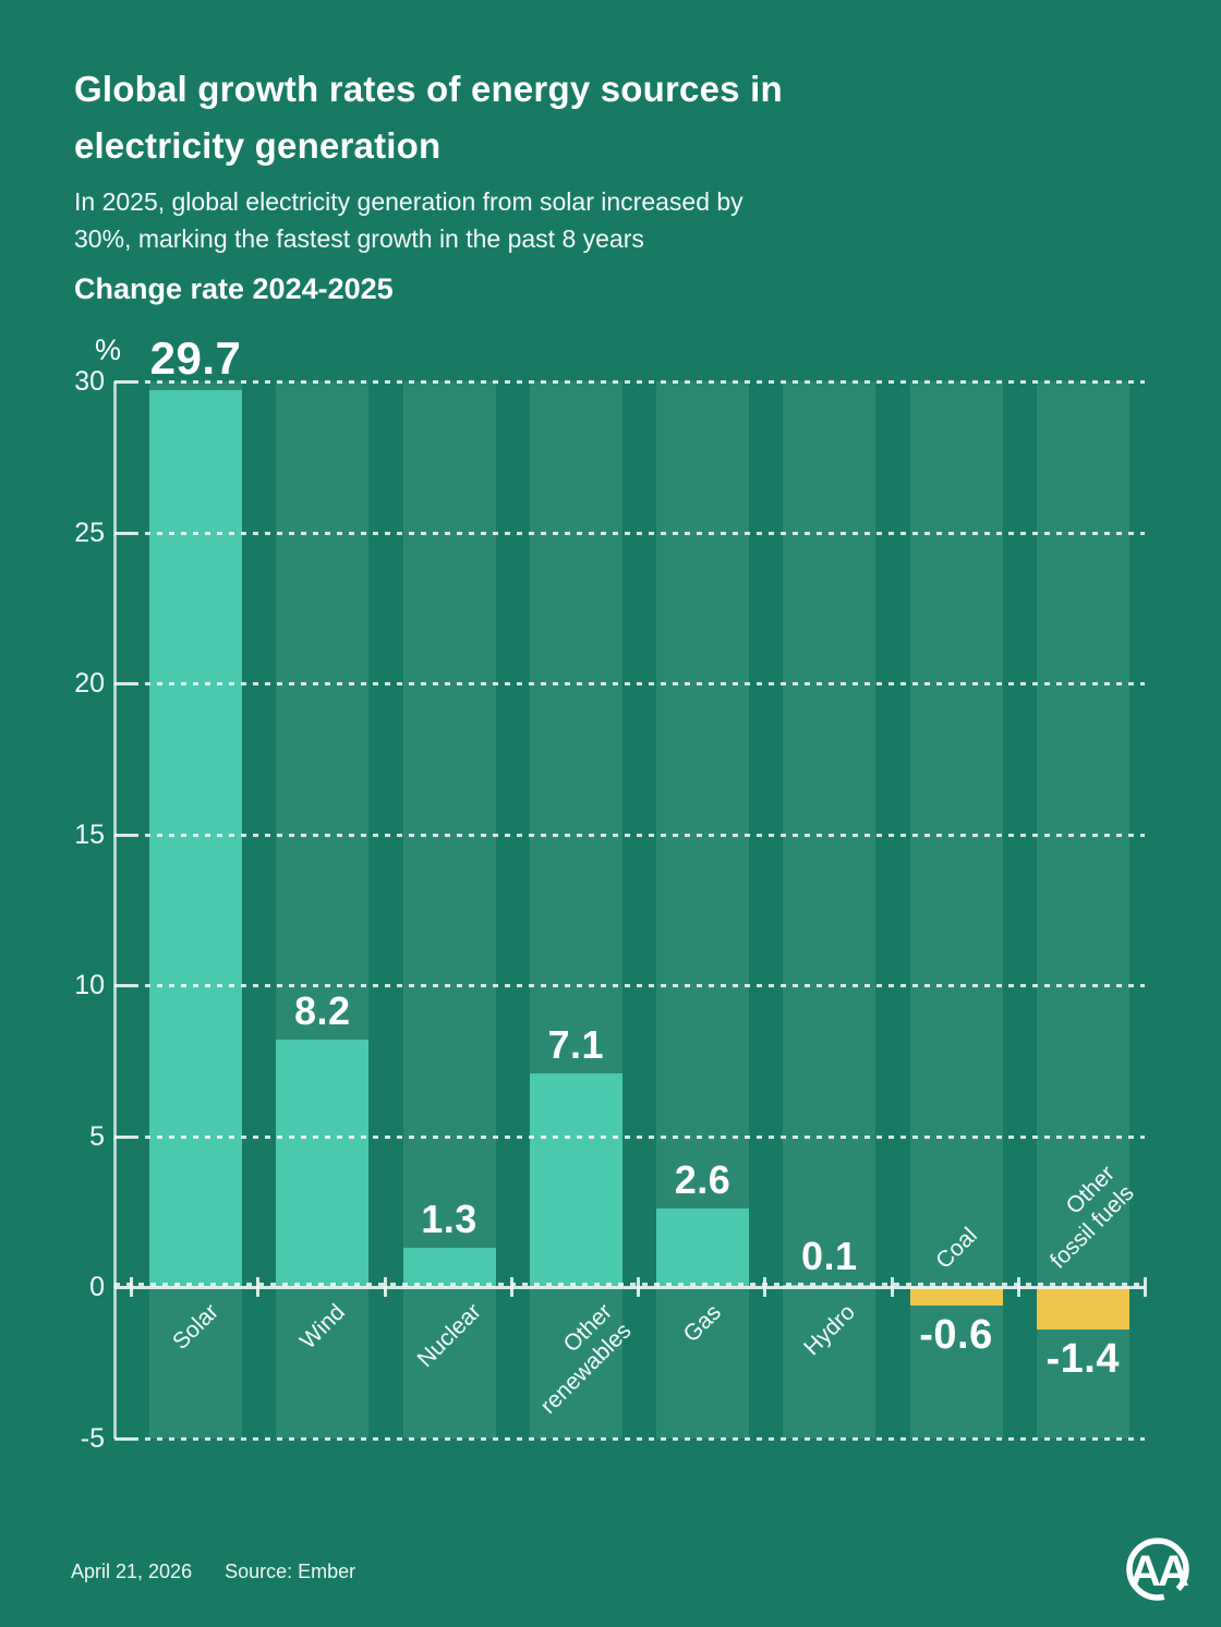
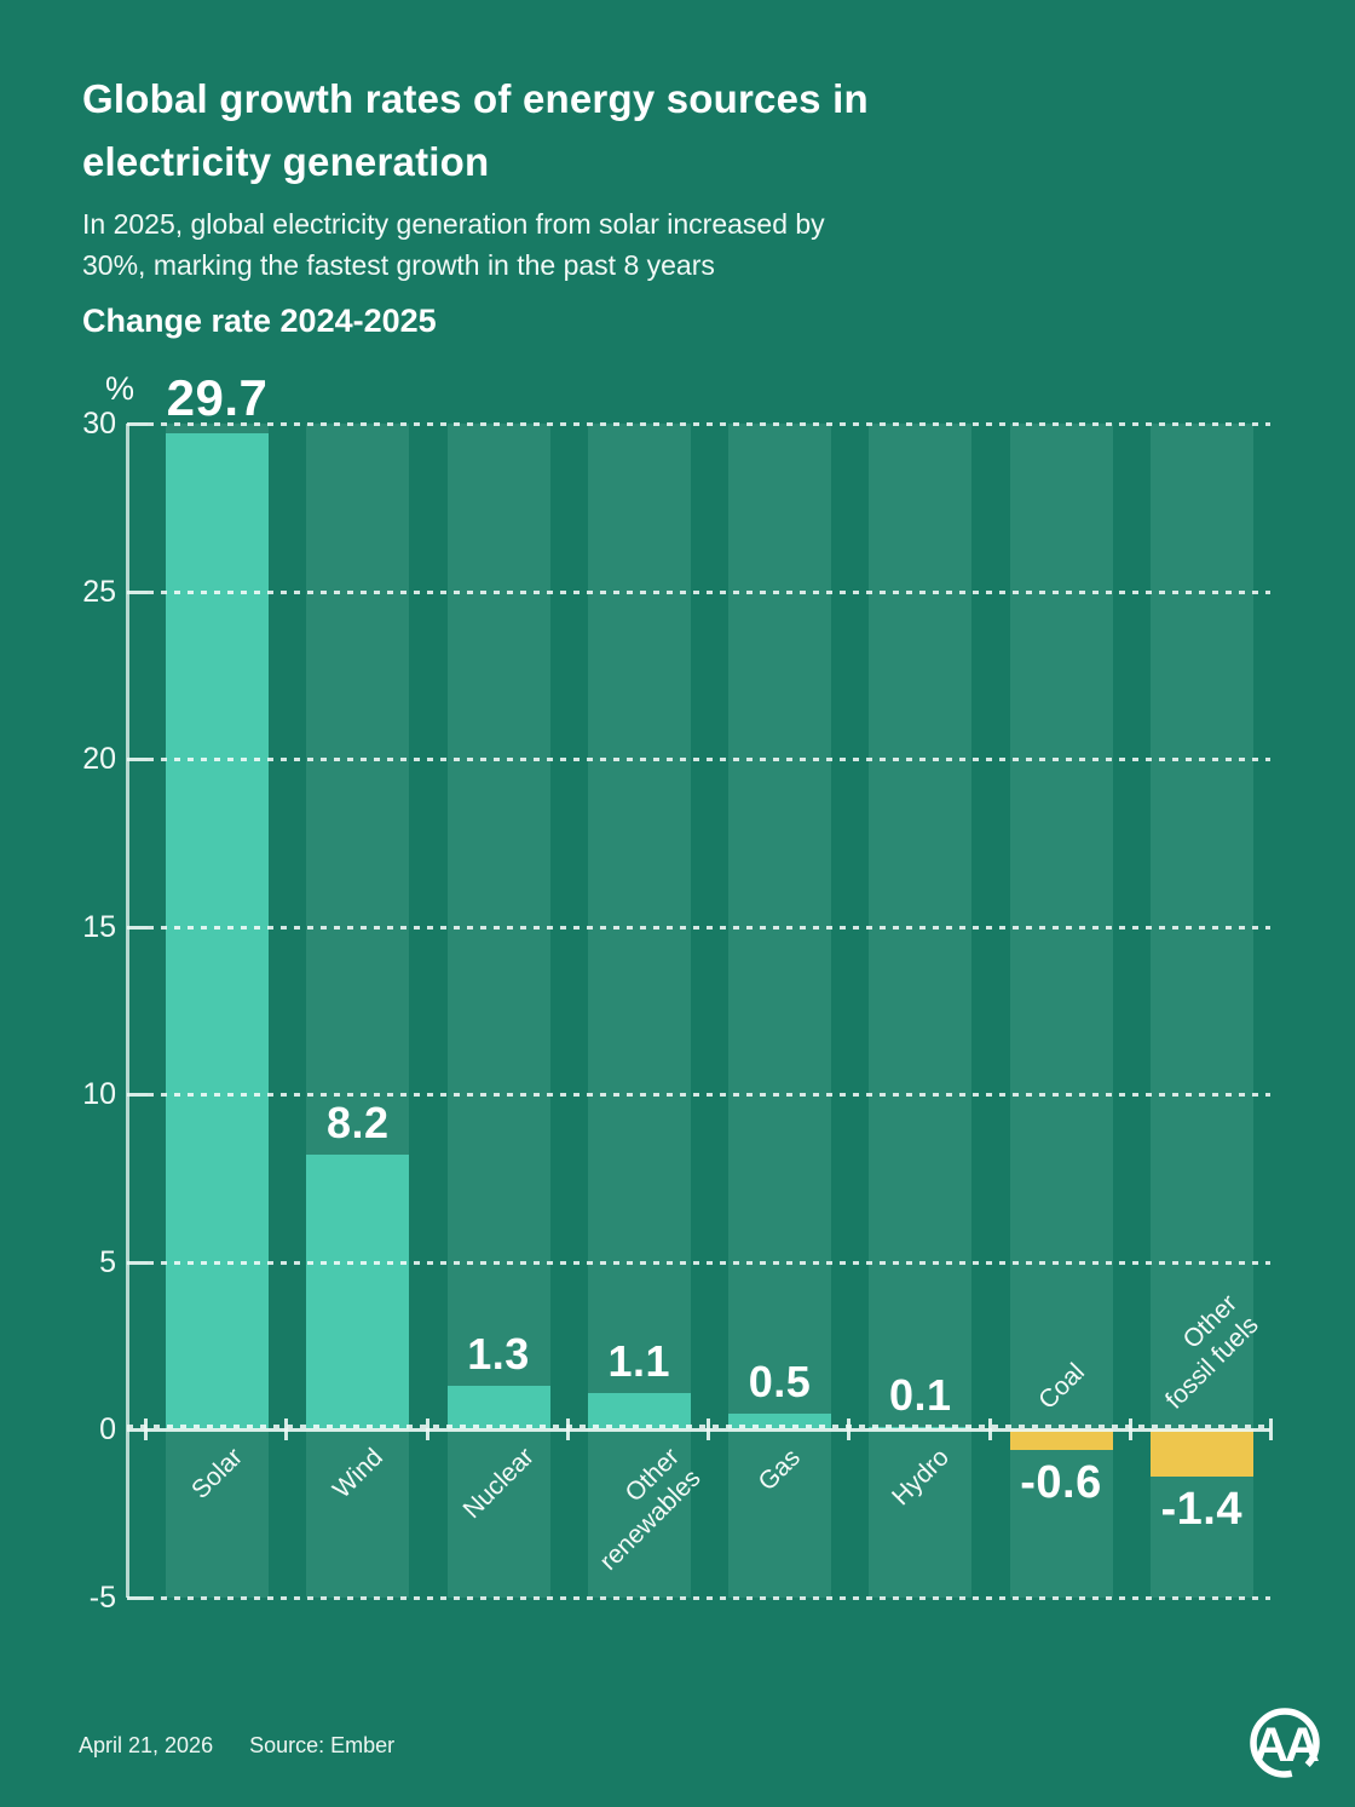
Other renewables: 7.1 -> 1.1
Gas: 2.6 -> 0.5
